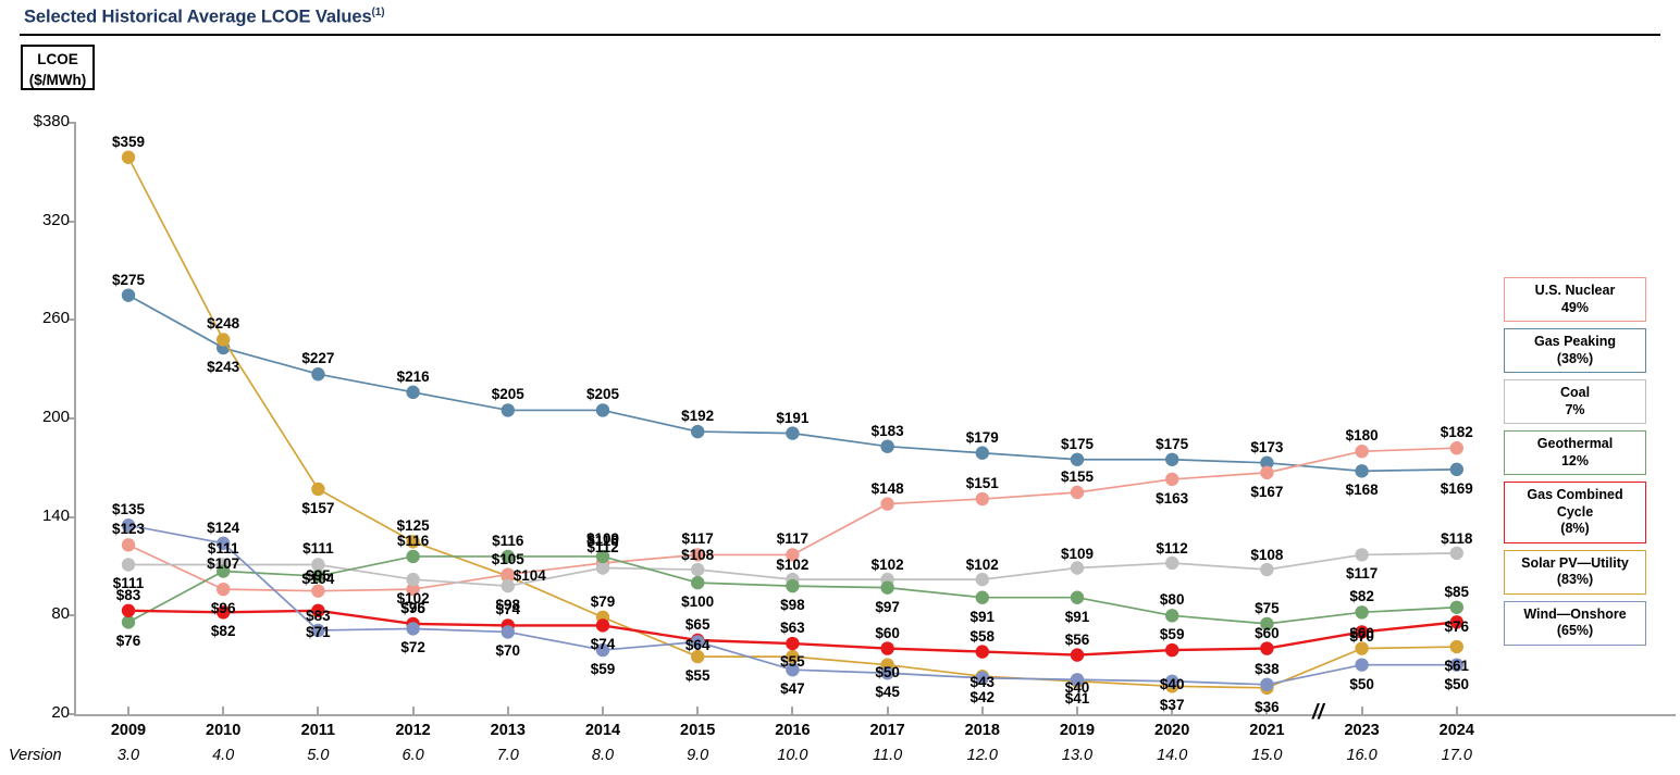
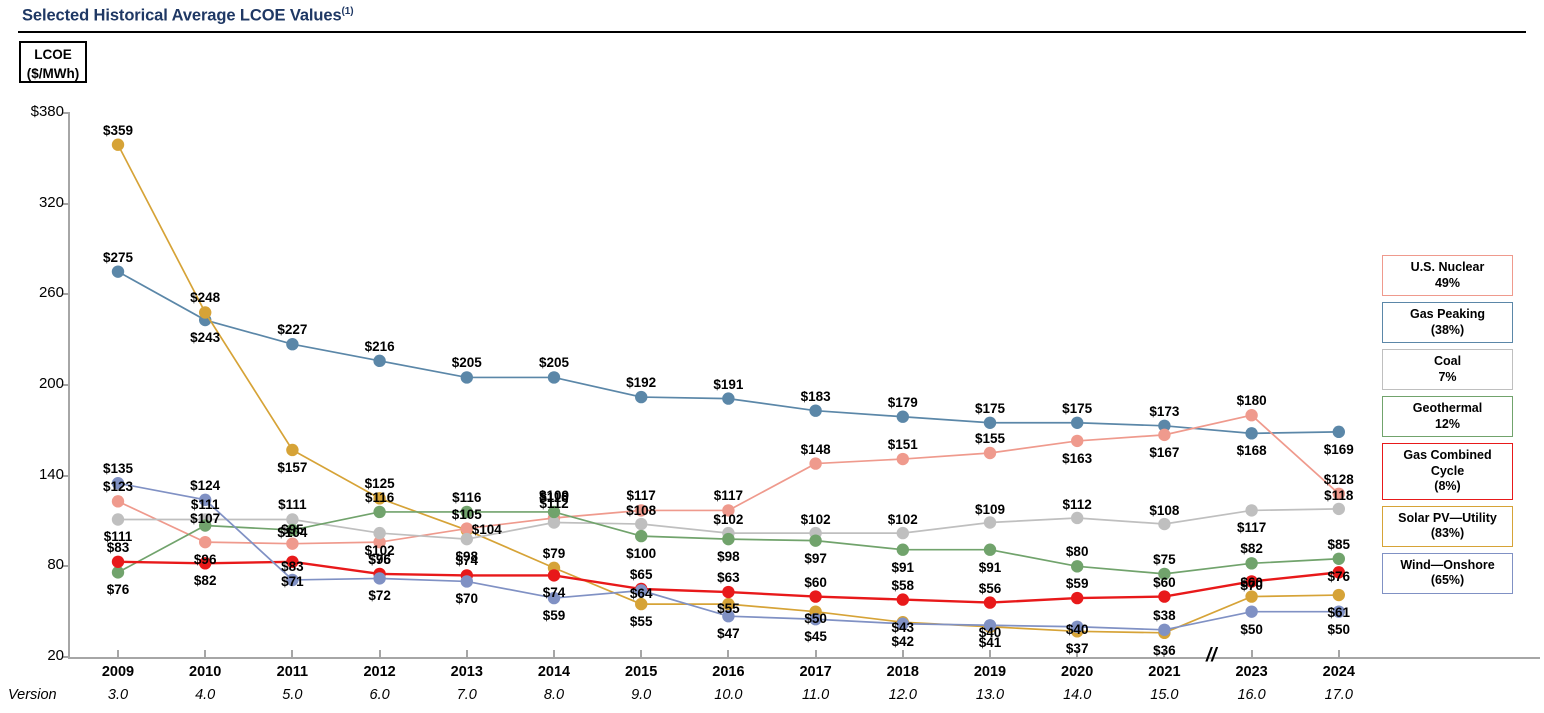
U.S. Nuclear/2024: $182 -> $128
